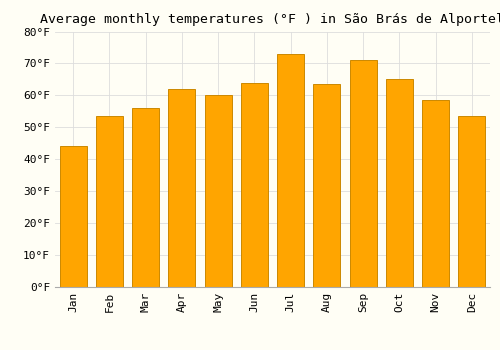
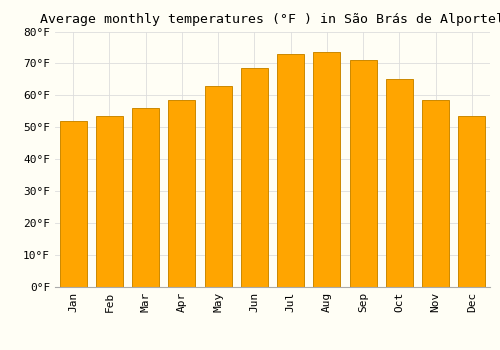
Jan: 44.0°F -> 52.0°F
Apr: 62.0°F -> 58.5°F
May: 60.0°F -> 63.0°F
Jun: 64.0°F -> 68.5°F
Aug: 63.5°F -> 73.5°F
